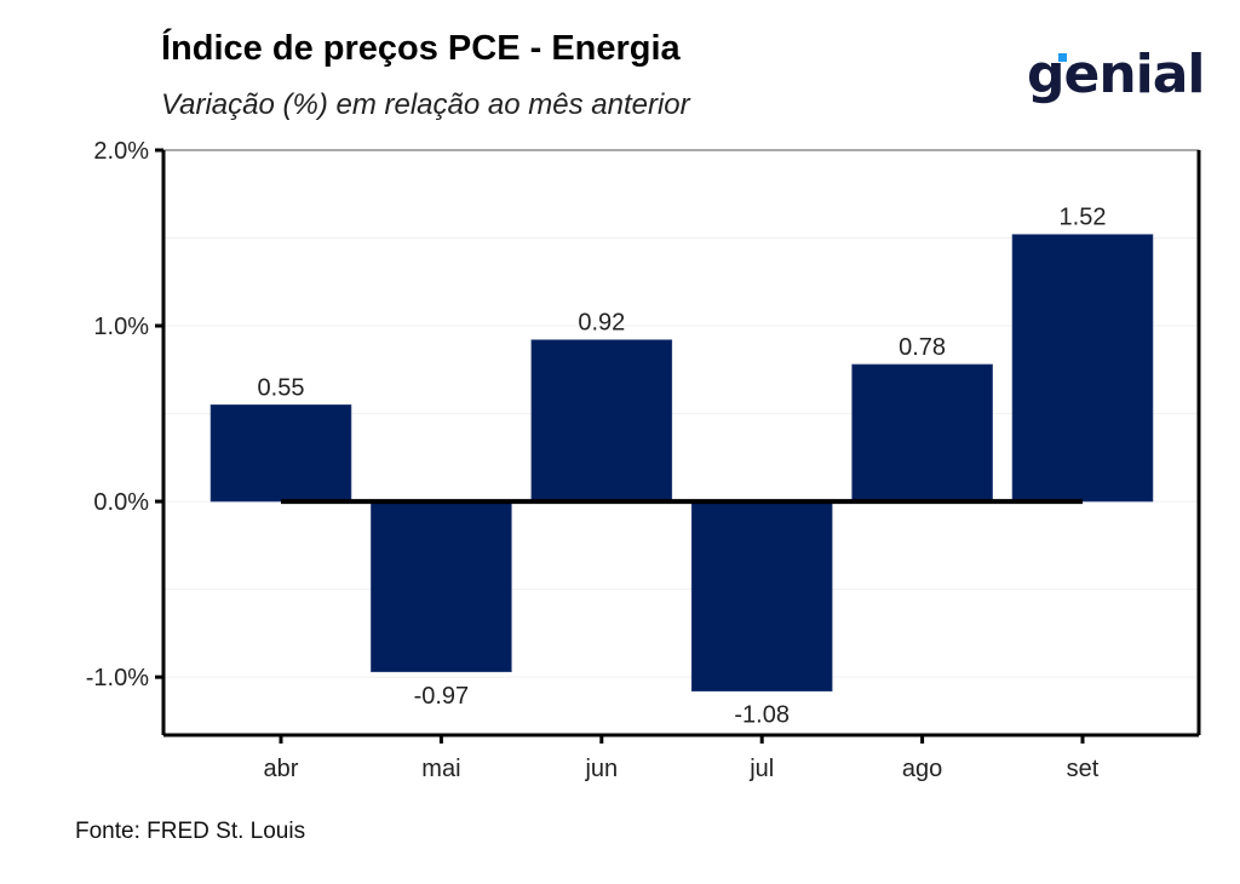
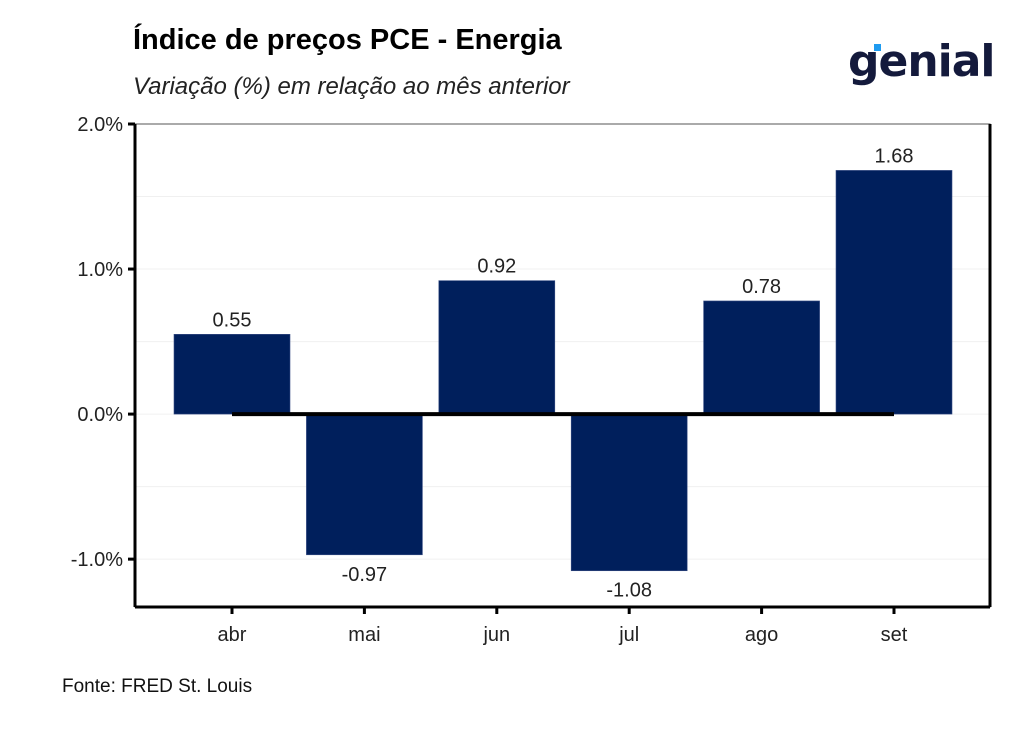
set: 1.52 -> 1.68
